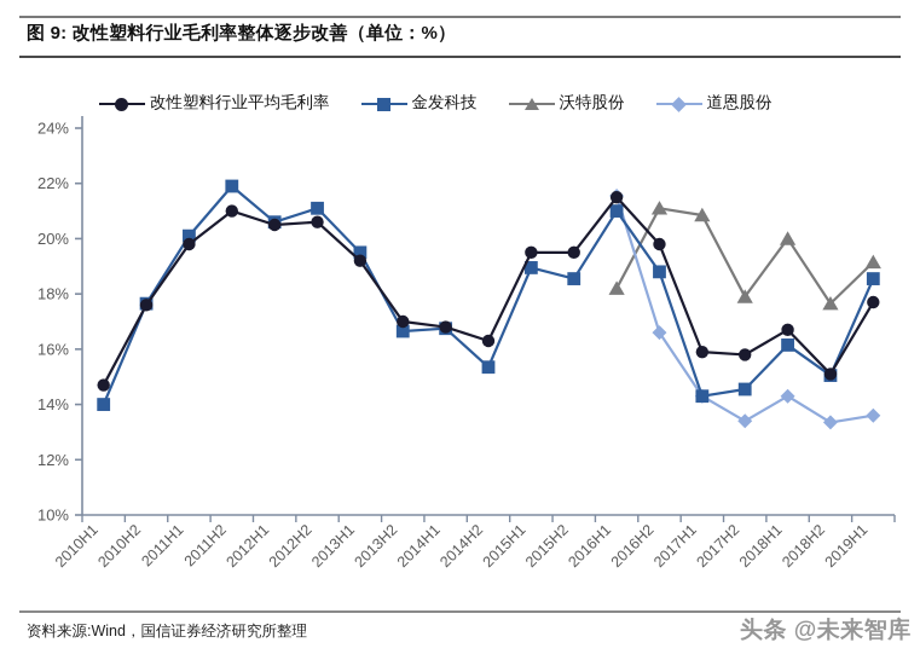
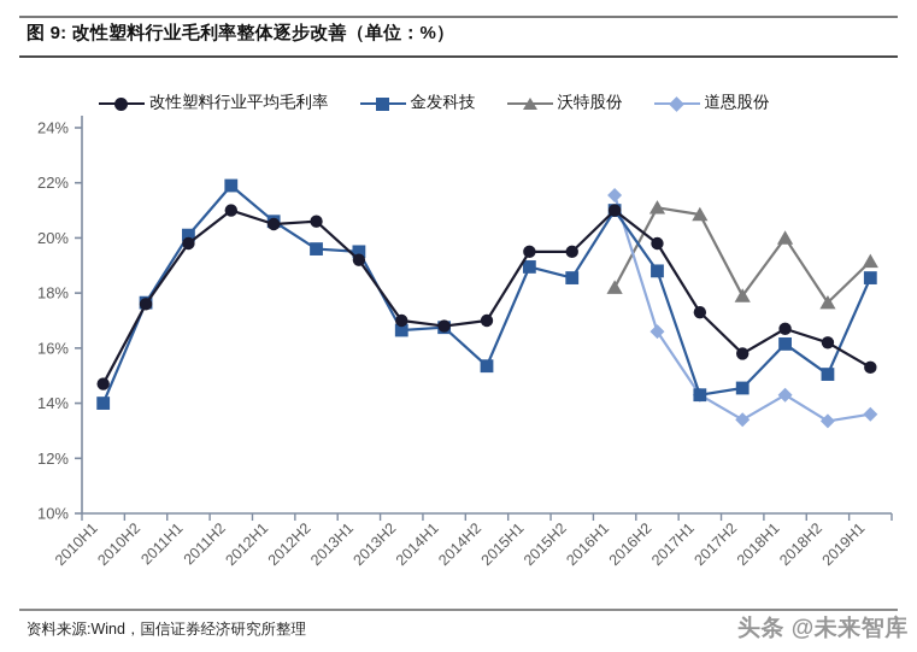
金发科技/2012H2: 21.1% -> 19.6%
改性塑料行业平均毛利率/2014H2: 16.3% -> 17.0%
改性塑料行业平均毛利率/2016H1: 21.5% -> 21.0%
改性塑料行业平均毛利率/2017H1: 15.9% -> 17.3%
改性塑料行业平均毛利率/2018H2: 15.1% -> 16.2%
改性塑料行业平均毛利率/2019H1: 17.7% -> 15.3%
